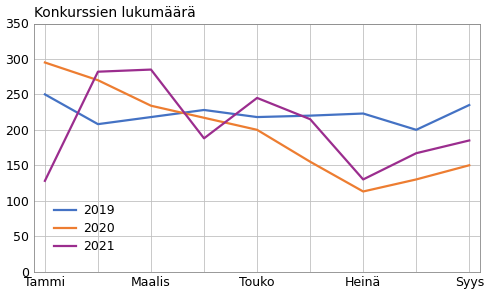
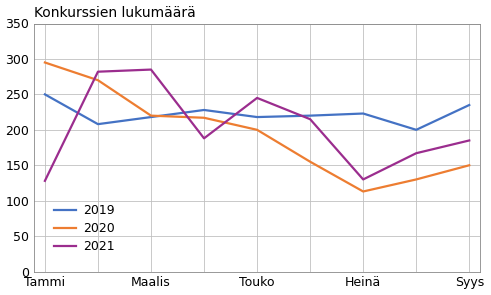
2020/Maalis: 234 -> 220
